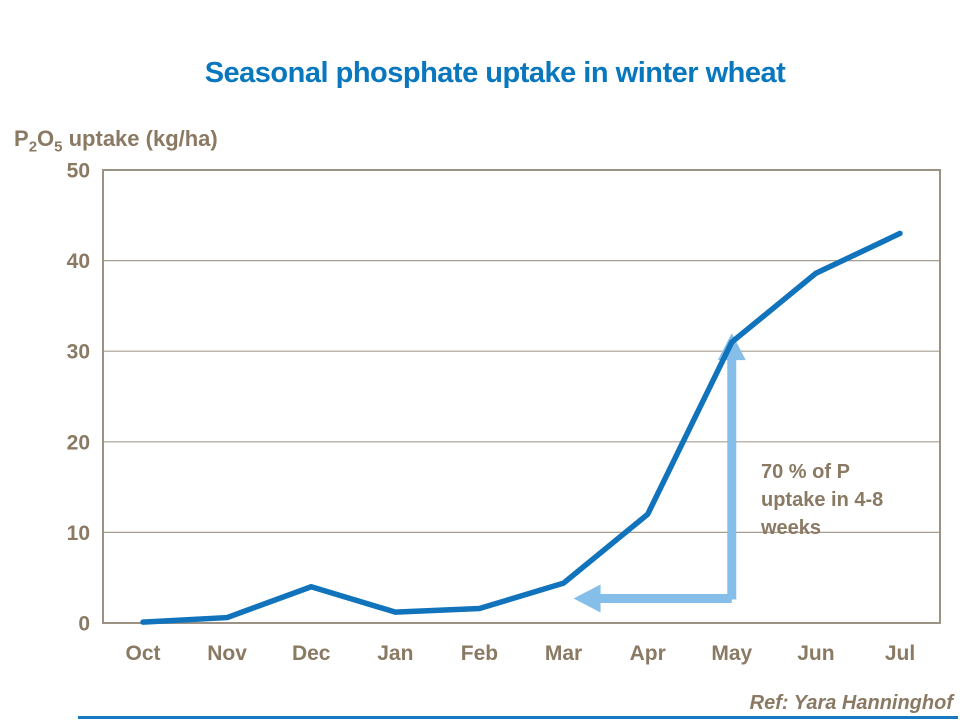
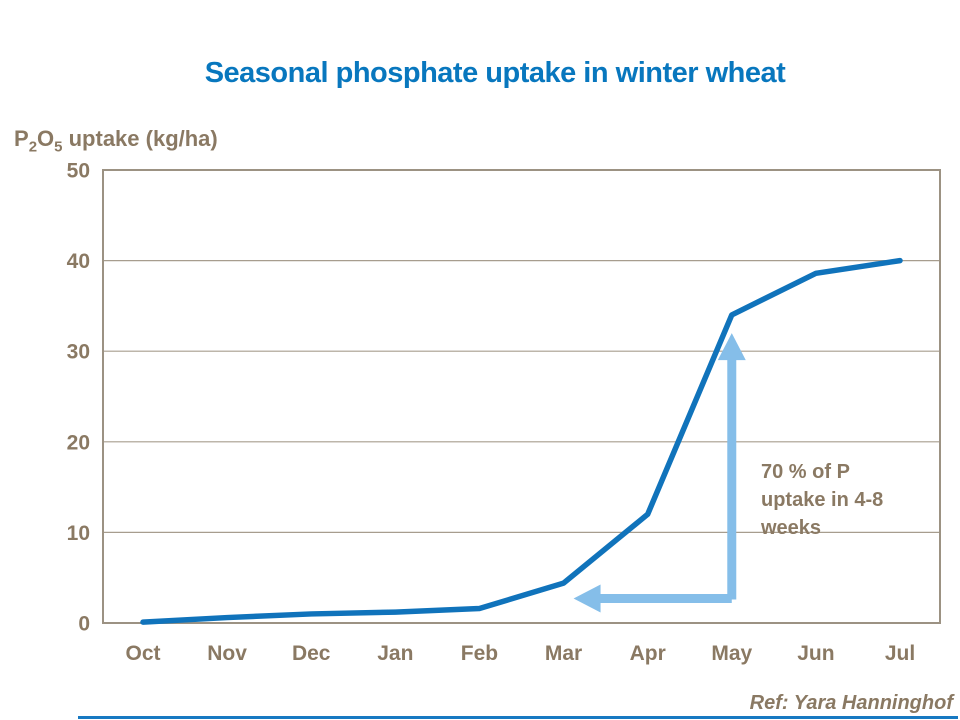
Dec: 4 -> 1
May: 31 -> 34
Jul: 43 -> 40
